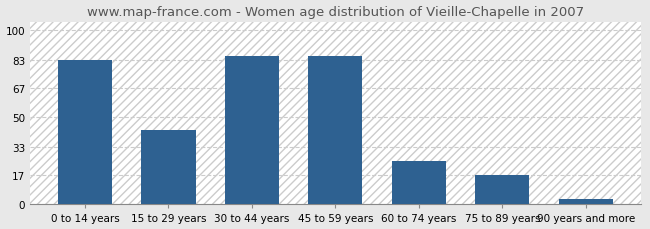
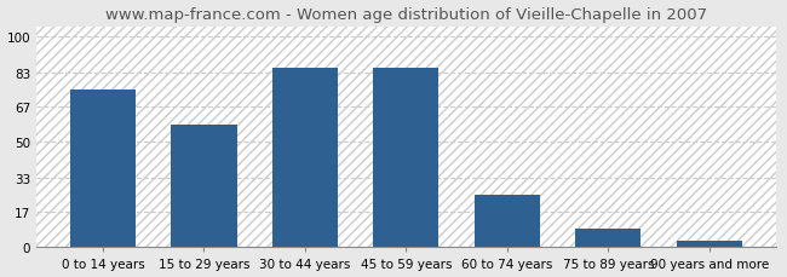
0 to 14 years: 83 -> 75
15 to 29 years: 43 -> 58
75 to 89 years: 17 -> 9
